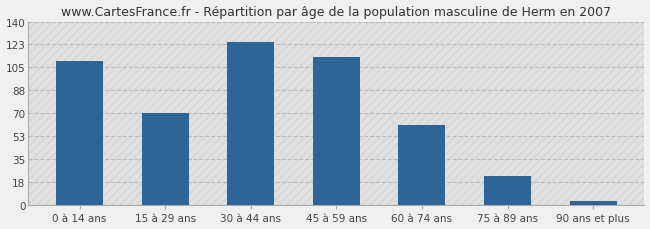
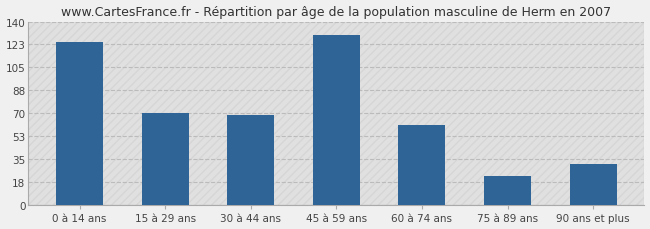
0 à 14 ans: 110 -> 124
30 à 44 ans: 124 -> 69
45 à 59 ans: 113 -> 130
90 ans et plus: 3 -> 31
